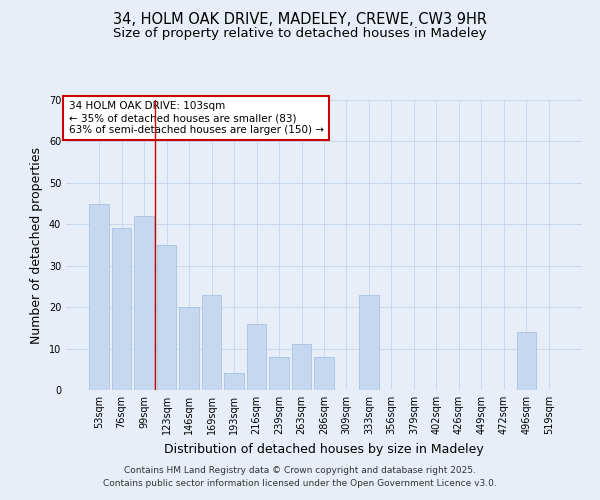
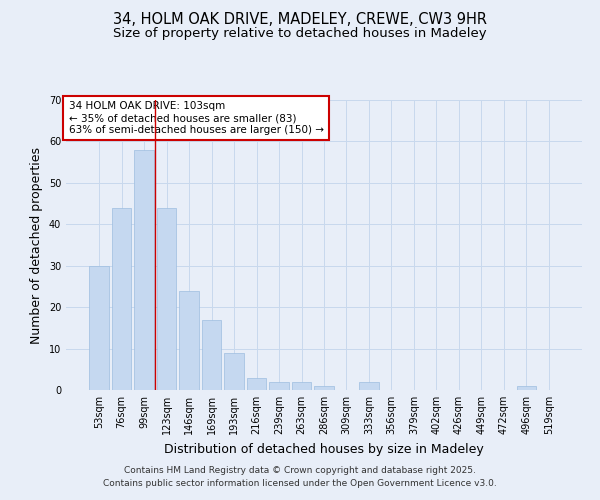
53sqm: 45 -> 30
76sqm: 39 -> 44
99sqm: 42 -> 58
123sqm: 35 -> 44
146sqm: 20 -> 24
169sqm: 23 -> 17
193sqm: 4 -> 9
216sqm: 16 -> 3
239sqm: 8 -> 2
263sqm: 11 -> 2
286sqm: 8 -> 1
333sqm: 23 -> 2
496sqm: 14 -> 1
